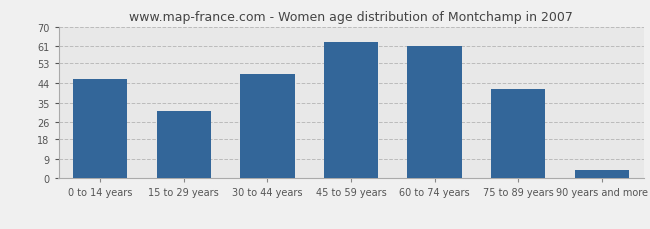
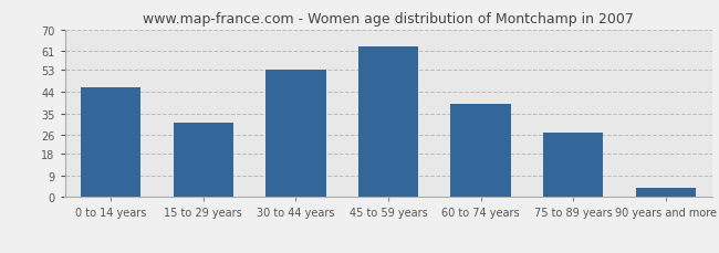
30 to 44 years: 48 -> 53
60 to 74 years: 61 -> 39
75 to 89 years: 41 -> 27
